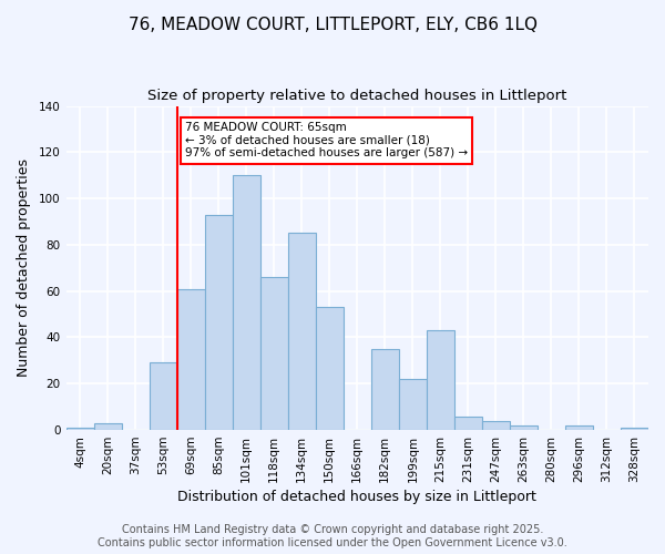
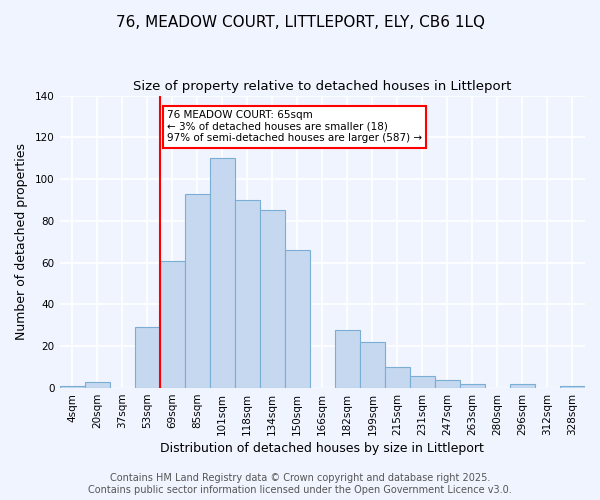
118sqm: 66 -> 90
150sqm: 53 -> 66
182sqm: 35 -> 28
215sqm: 43 -> 10
